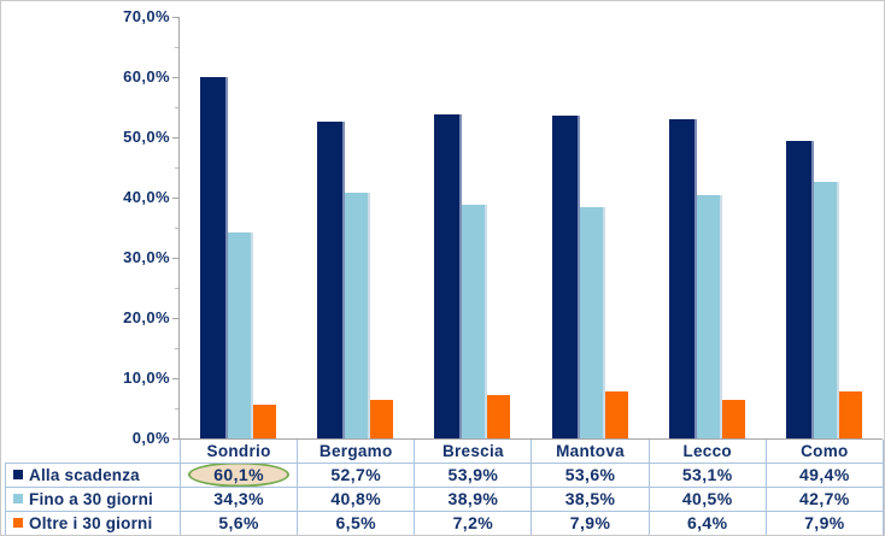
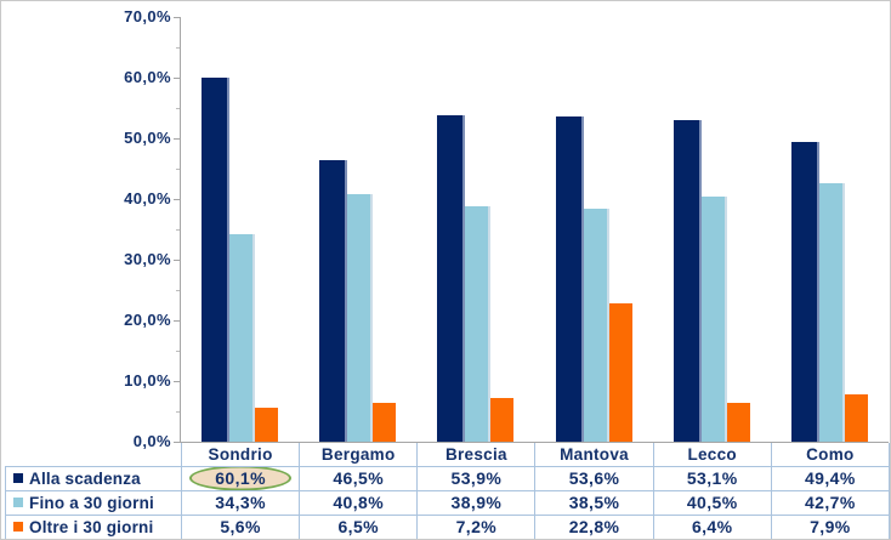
Alla scadenza/Bergamo: 52,7% -> 46,5%
Oltre i 30 giorni/Mantova: 7,9% -> 22,8%
